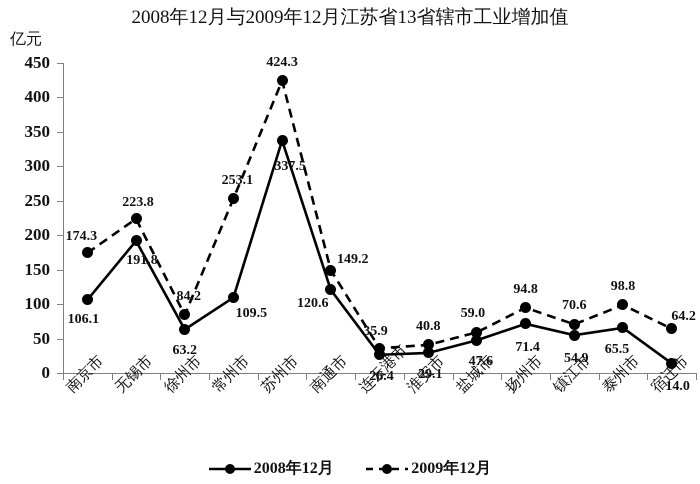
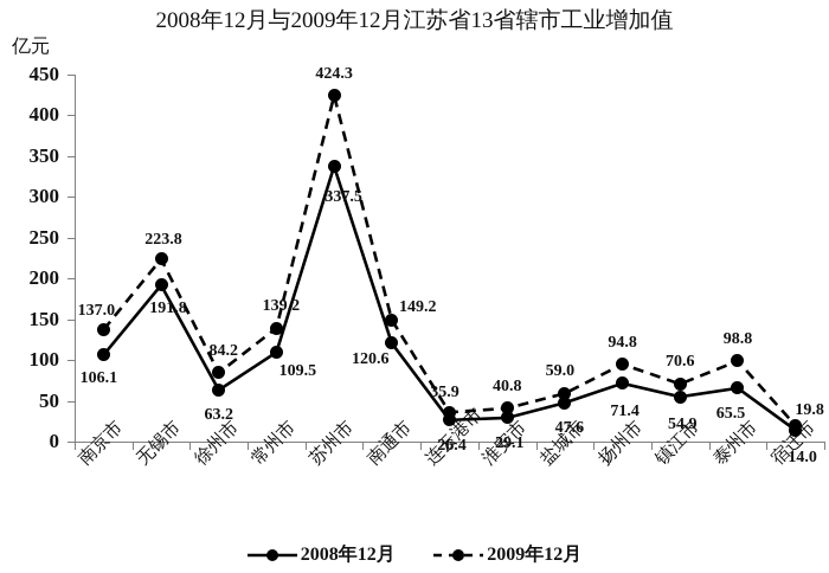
2009年12月/南京市: 174.3 -> 137.0
2009年12月/常州市: 253.1 -> 139.2
2009年12月/宿迁市: 64.2 -> 19.8
